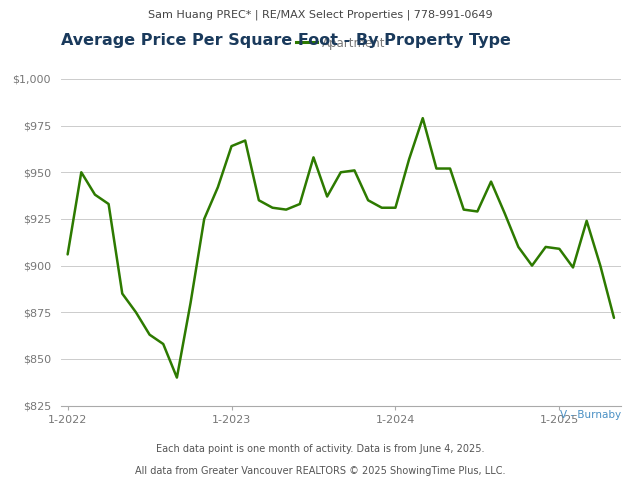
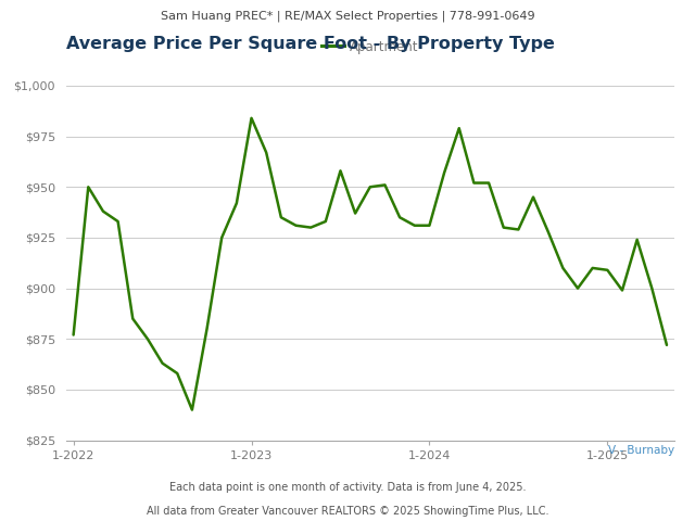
1-2022: $906 -> $877
1-2023: $964 -> $984
